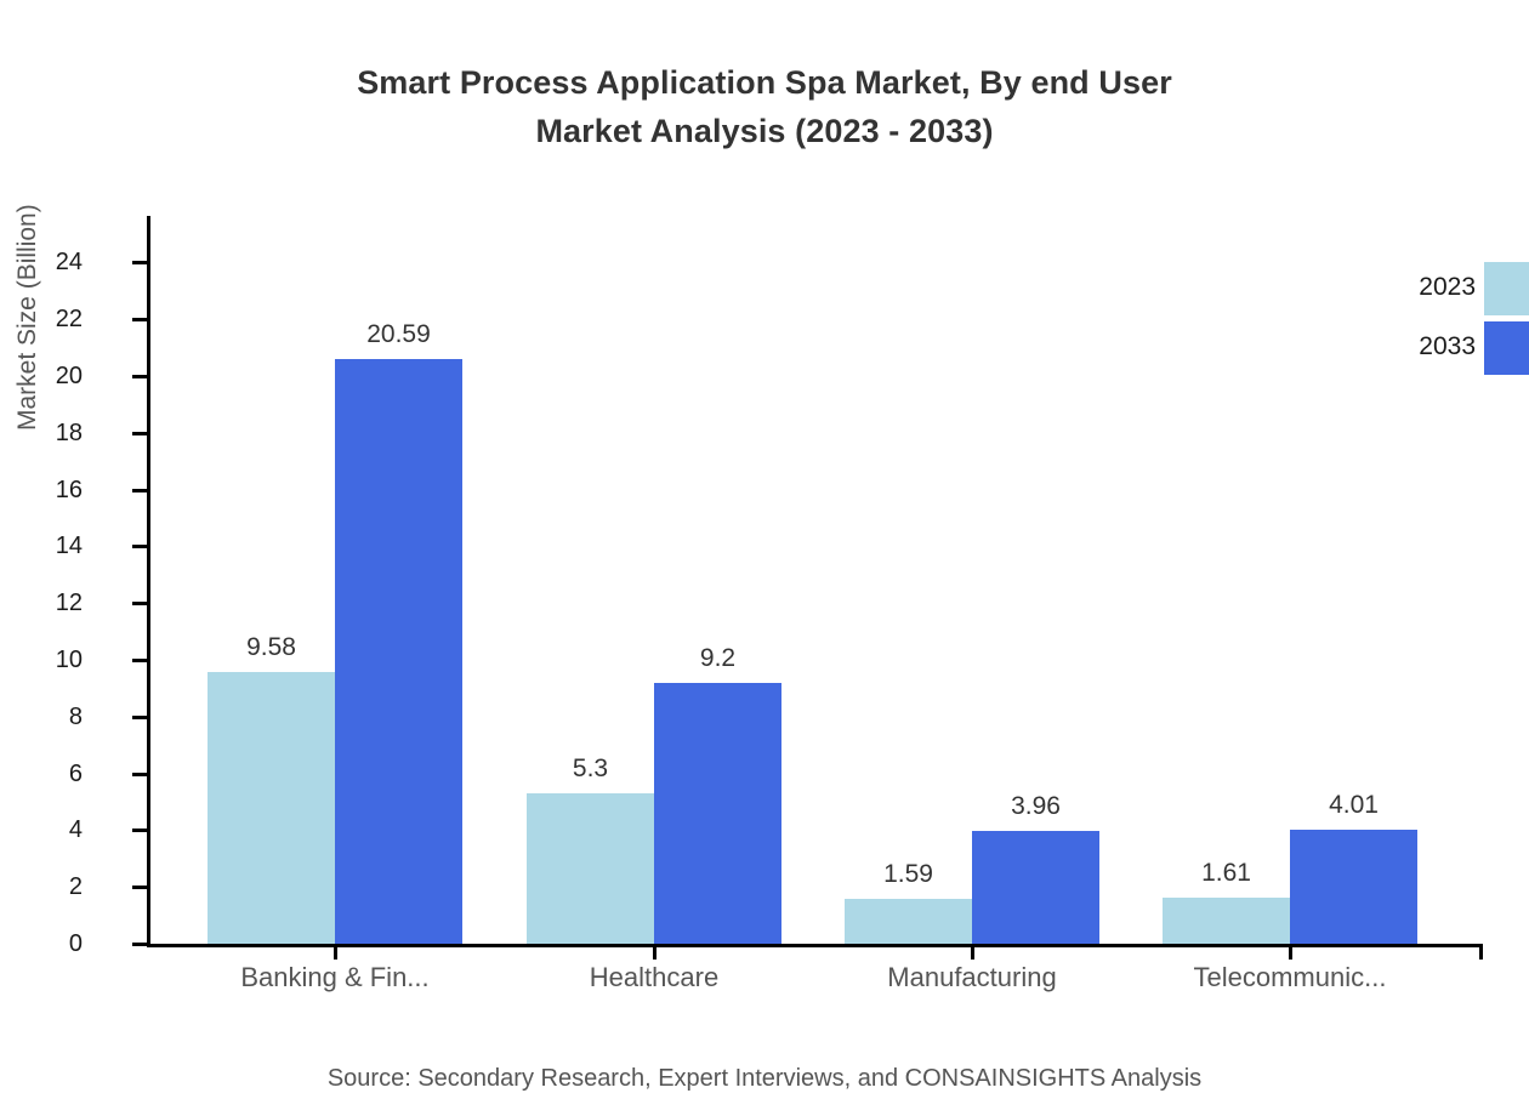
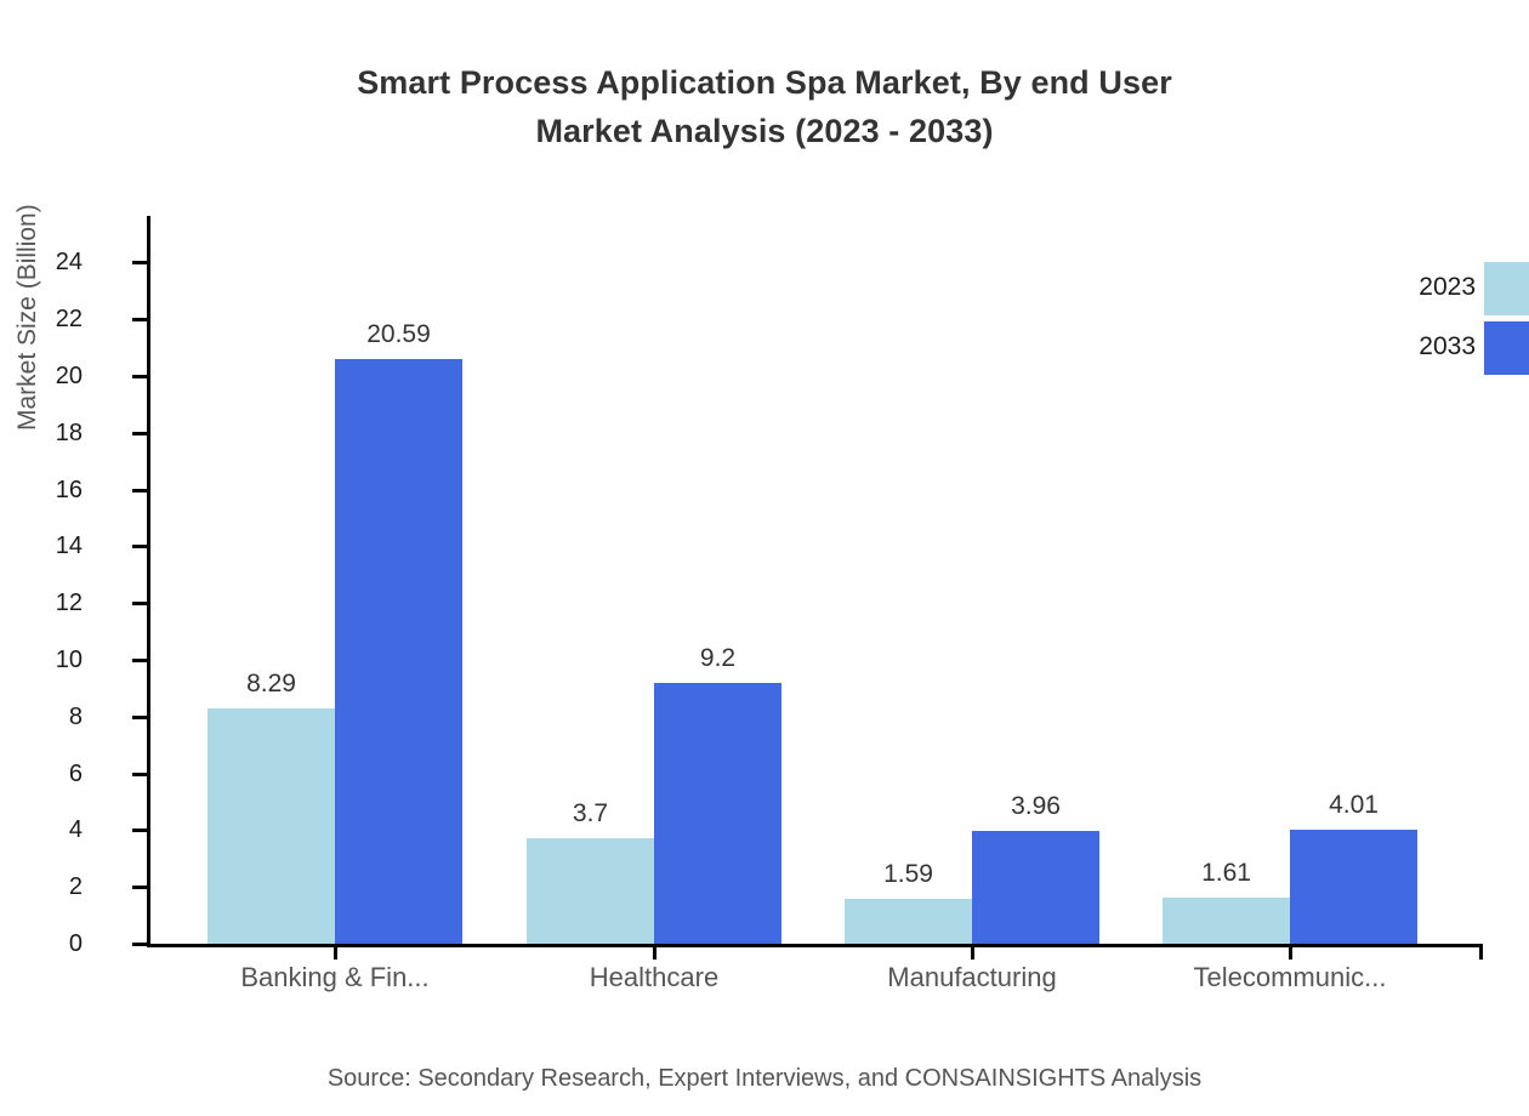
2023/Banking & Fin...: 9.58 -> 8.29
2023/Healthcare: 5.3 -> 3.7
